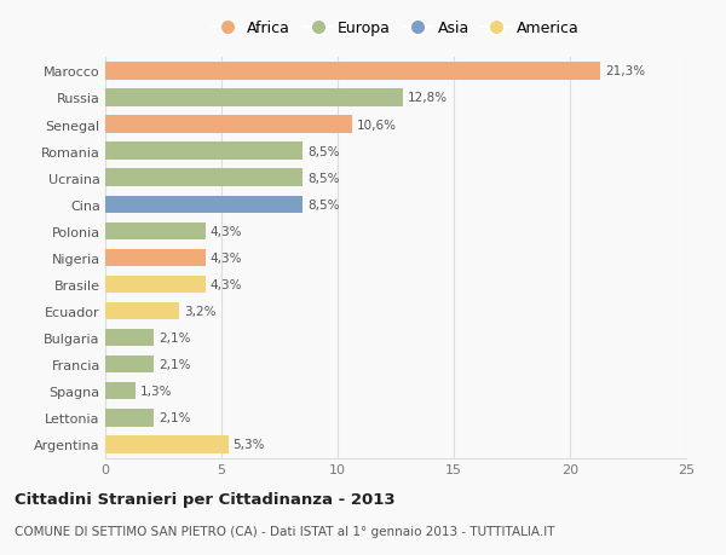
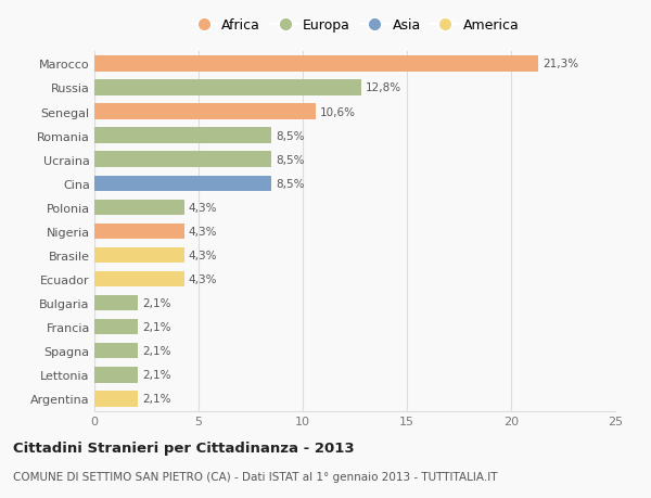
Ecuador: 3,2% -> 4,3%
Spagna: 1,3% -> 2,1%
Argentina: 5,3% -> 2,1%
